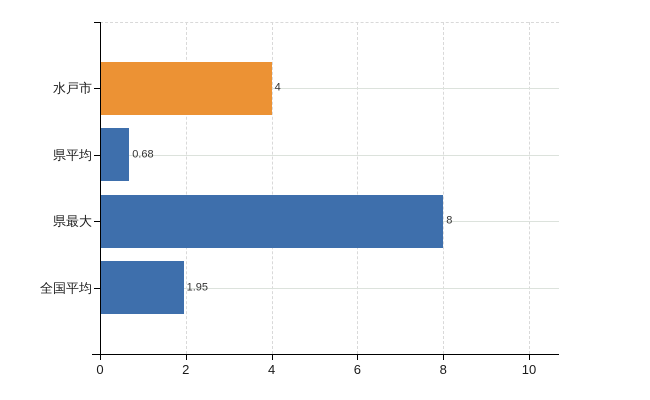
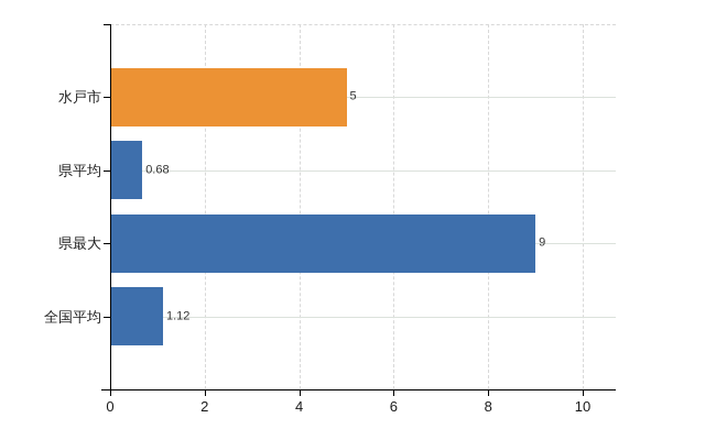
水戸市: 4 -> 5
県最大: 8 -> 9
全国平均: 1.95 -> 1.12
